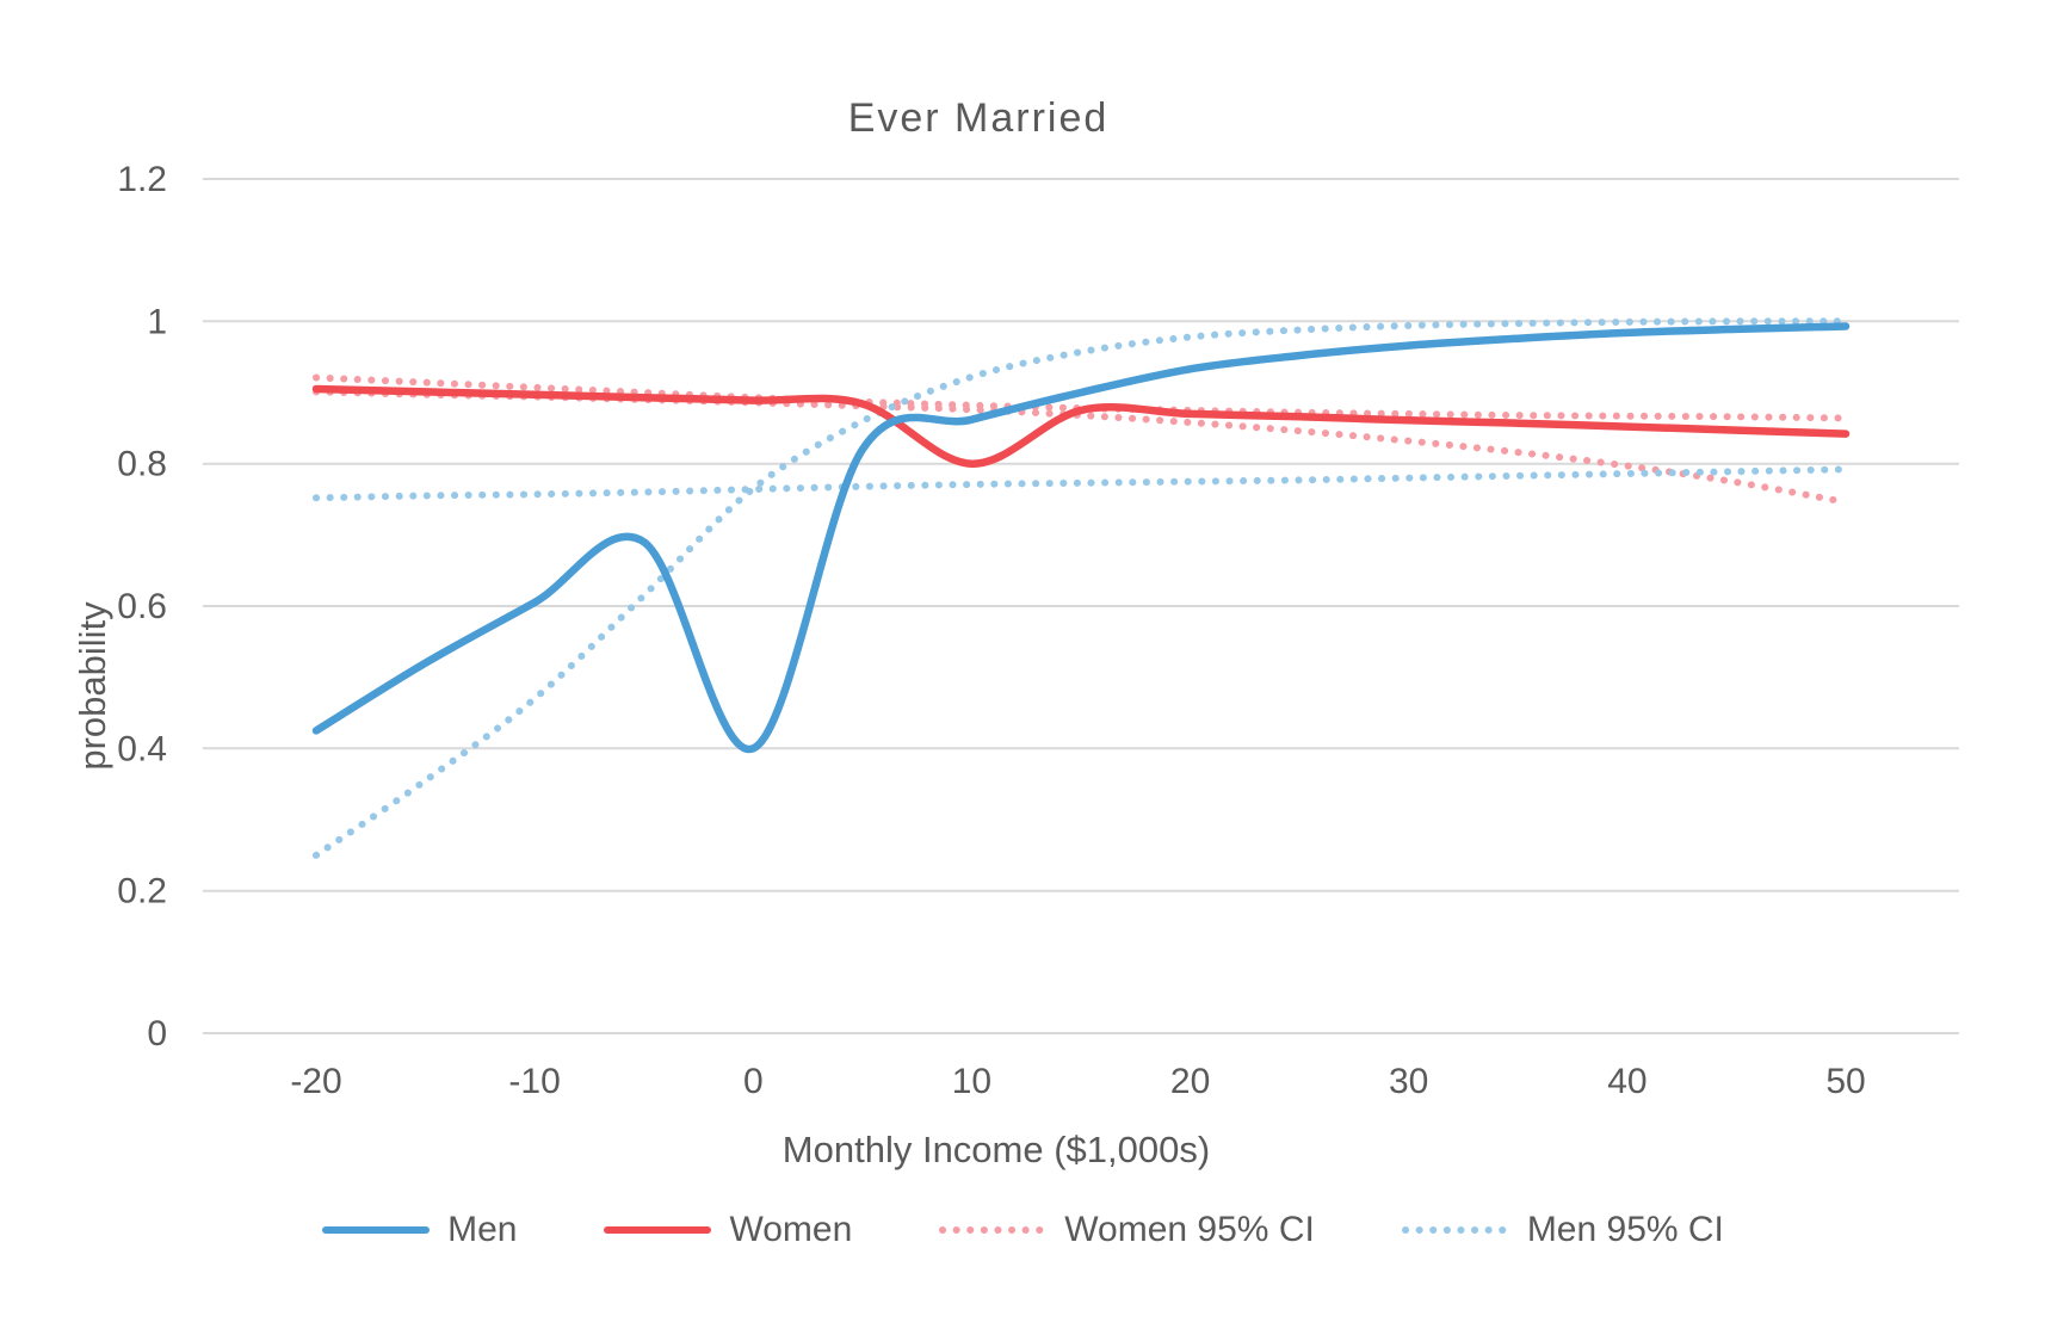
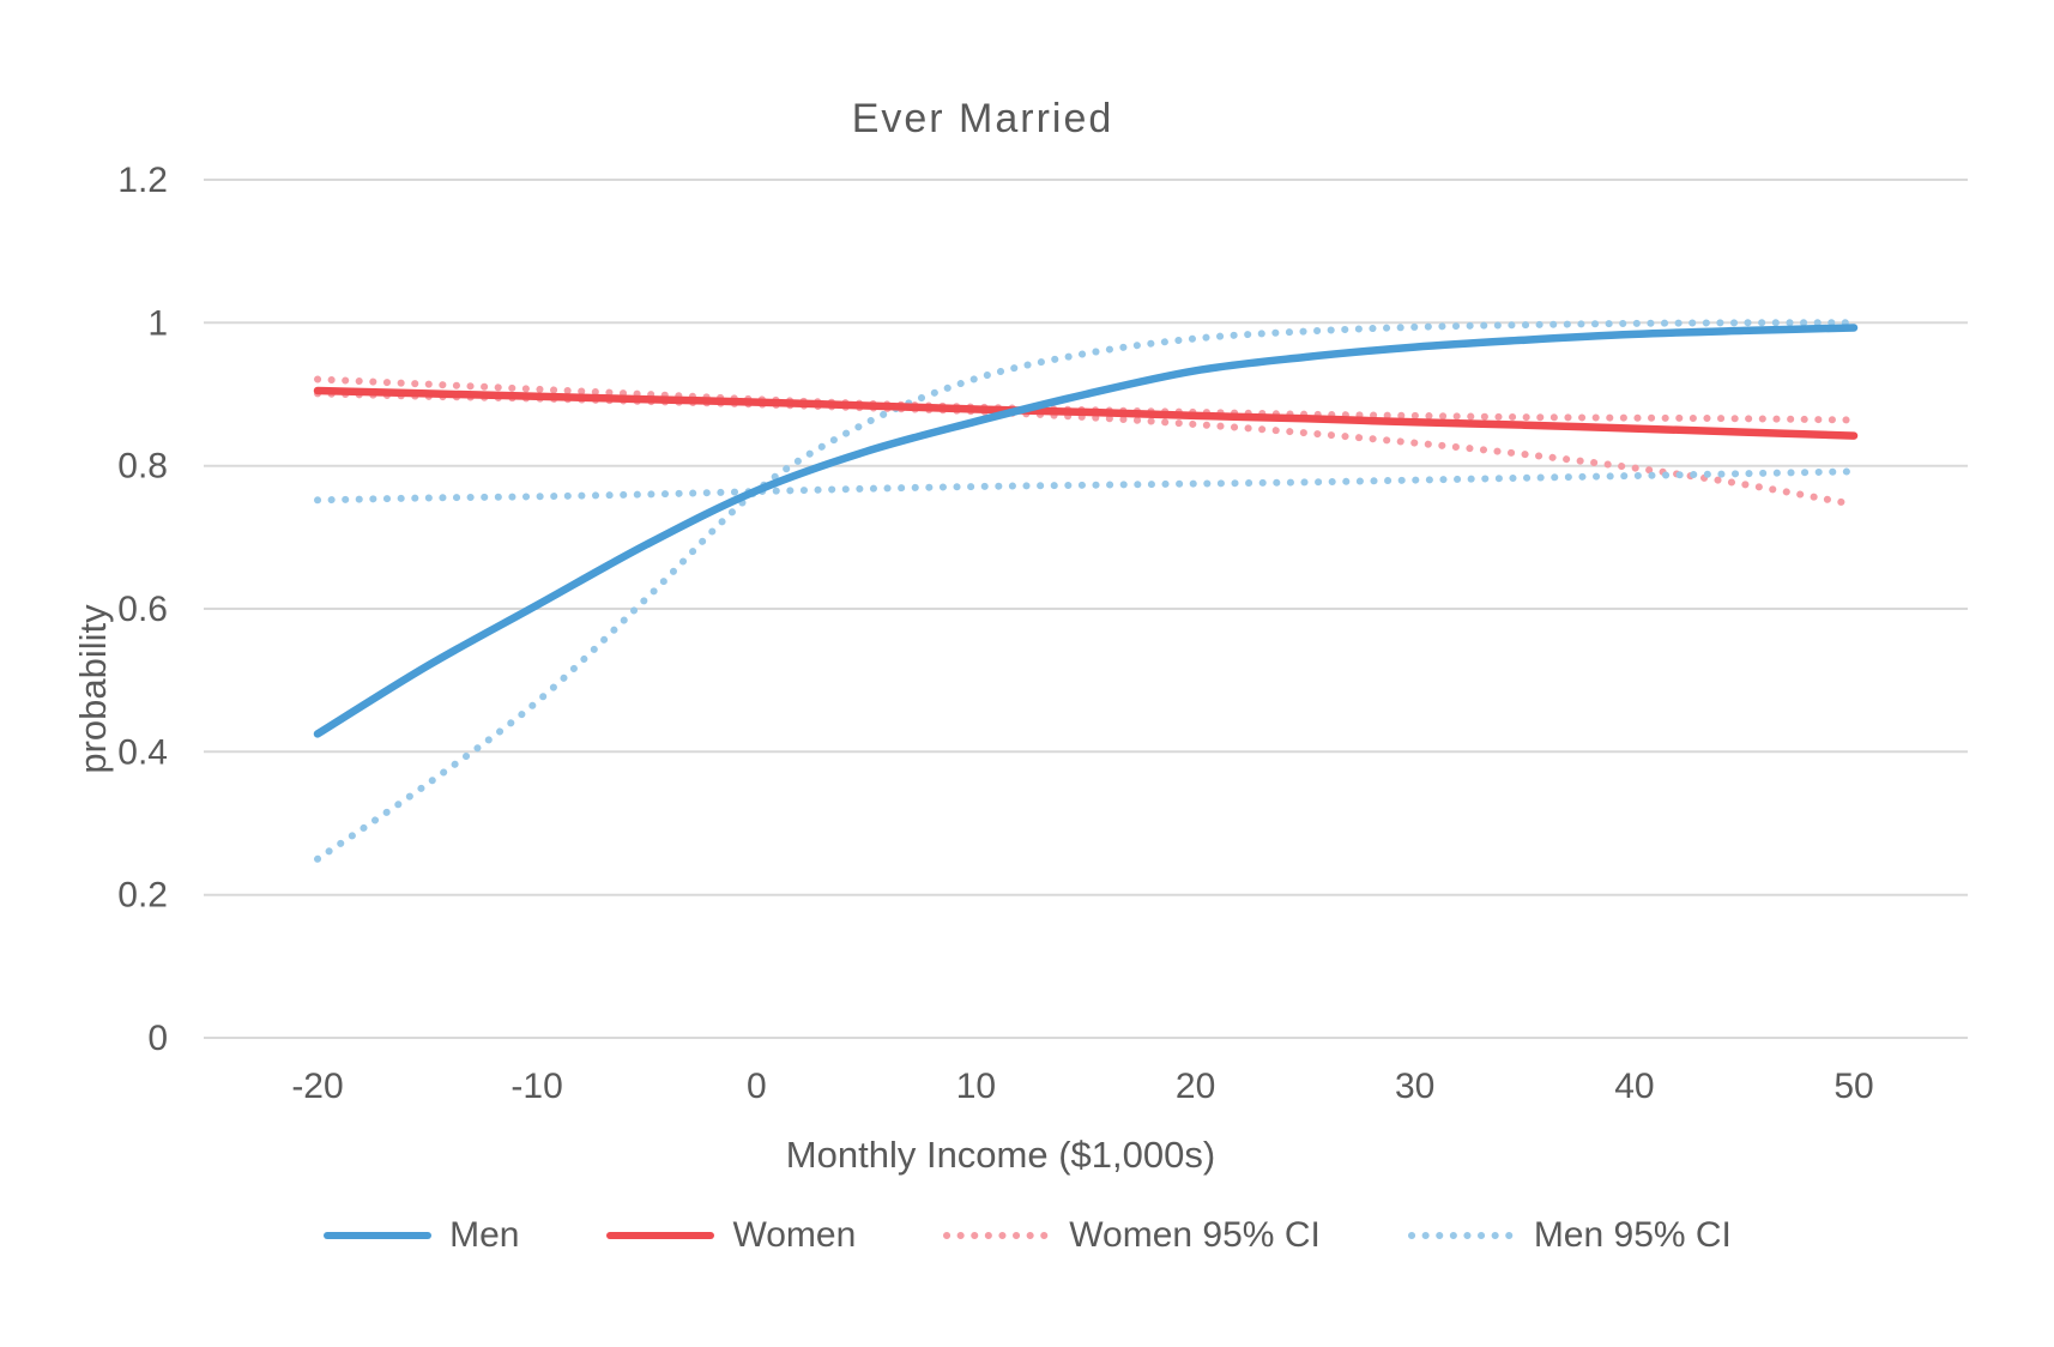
Men/0: 0.40 -> 0.77
Women/10: 0.80 -> 0.88
